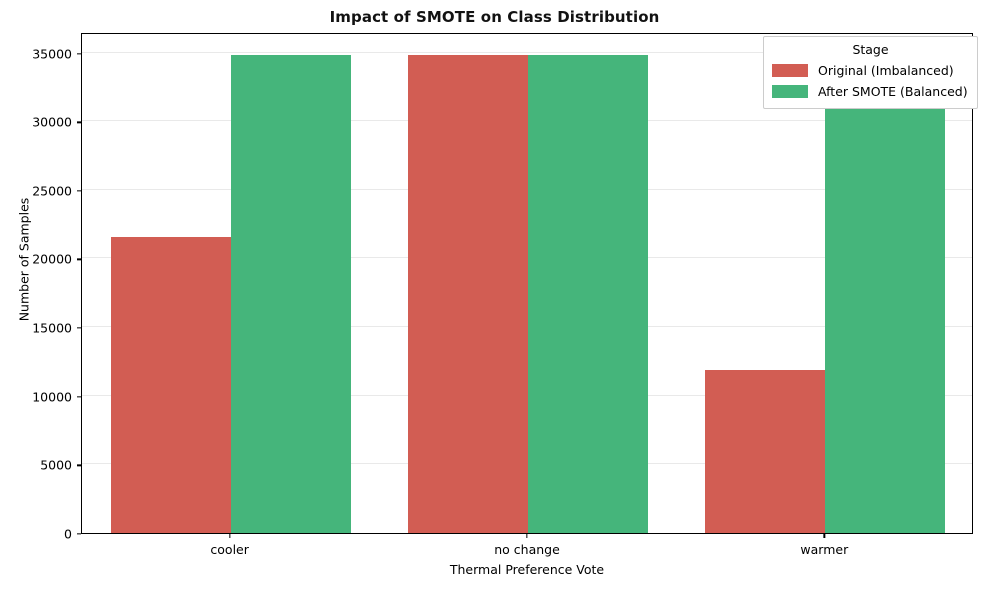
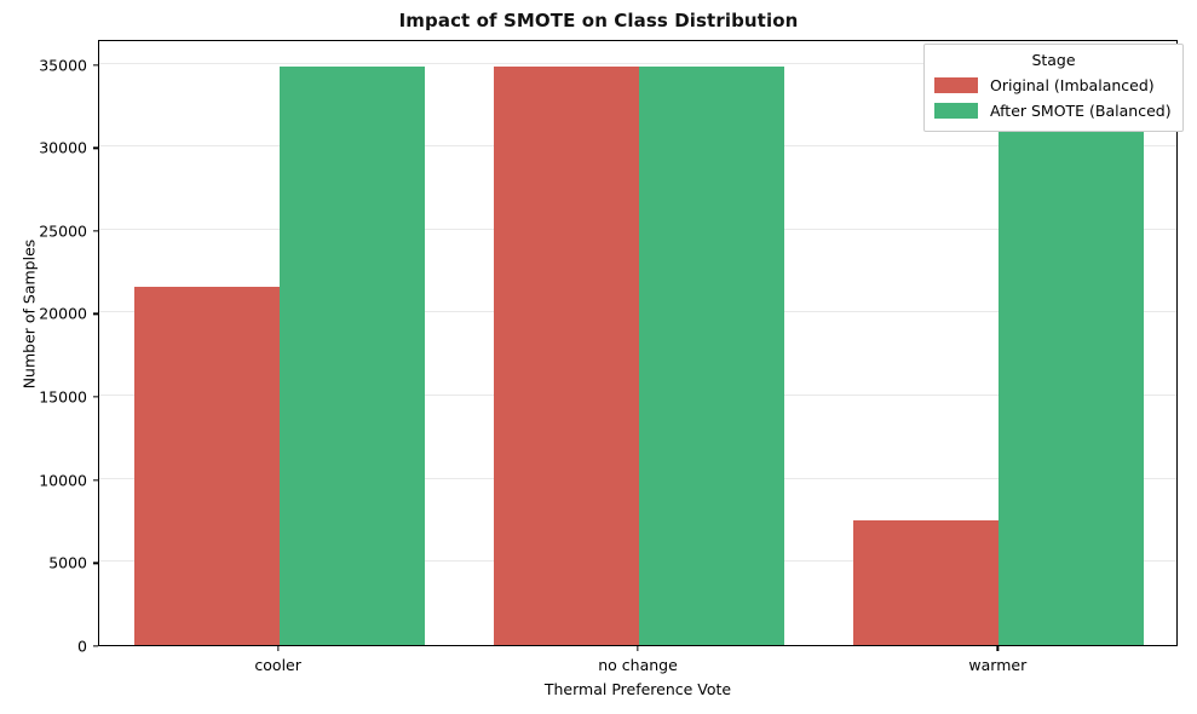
Original (Imbalanced)/warmer: 11900 -> 7500
After SMOTE (Balanced)/warmer: 34800 -> 32000
